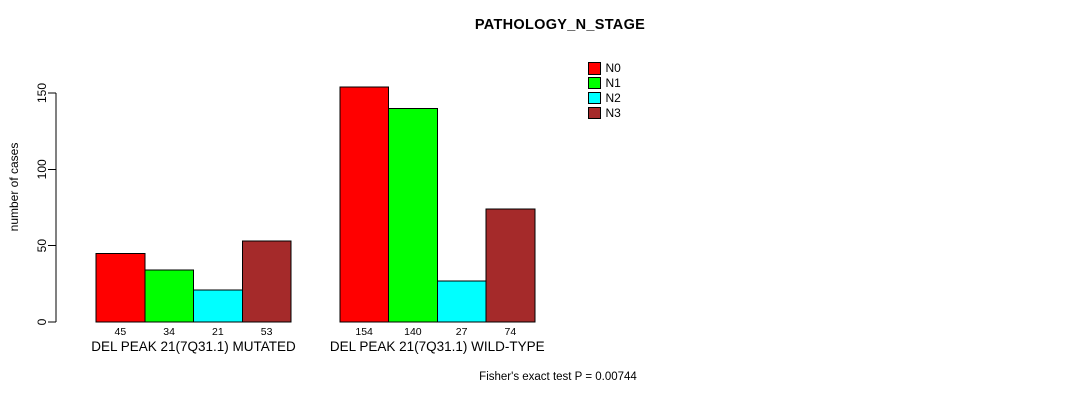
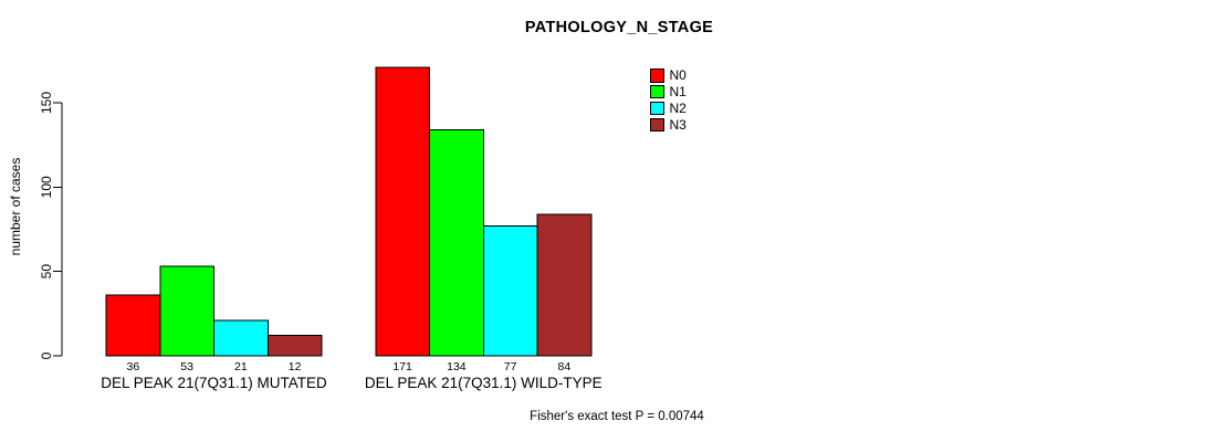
N0/DEL PEAK 21(7Q31.1) MUTATED: 45 -> 36
N1/DEL PEAK 21(7Q31.1) MUTATED: 34 -> 53
N3/DEL PEAK 21(7Q31.1) MUTATED: 53 -> 12
N0/DEL PEAK 21(7Q31.1) WILD-TYPE: 154 -> 171
N1/DEL PEAK 21(7Q31.1) WILD-TYPE: 140 -> 134
N2/DEL PEAK 21(7Q31.1) WILD-TYPE: 27 -> 77
N3/DEL PEAK 21(7Q31.1) WILD-TYPE: 74 -> 84
